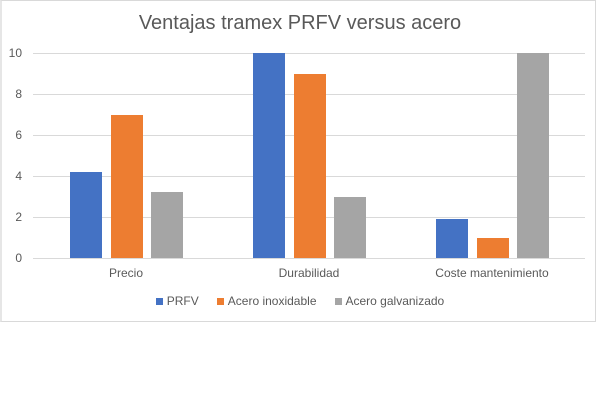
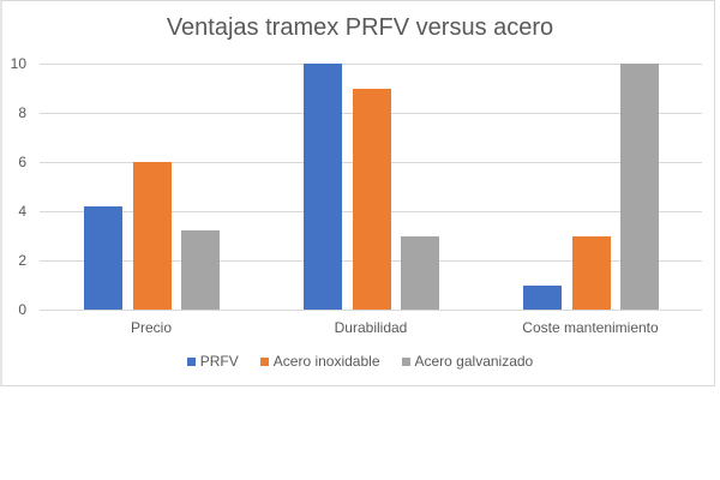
Acero inoxidable/Precio: 7 -> 6
PRFV/Coste mantenimiento: 1.9 -> 1.0
Acero inoxidable/Coste mantenimiento: 1 -> 3
